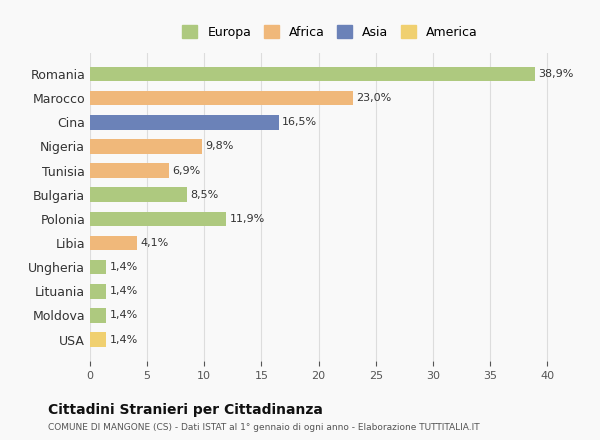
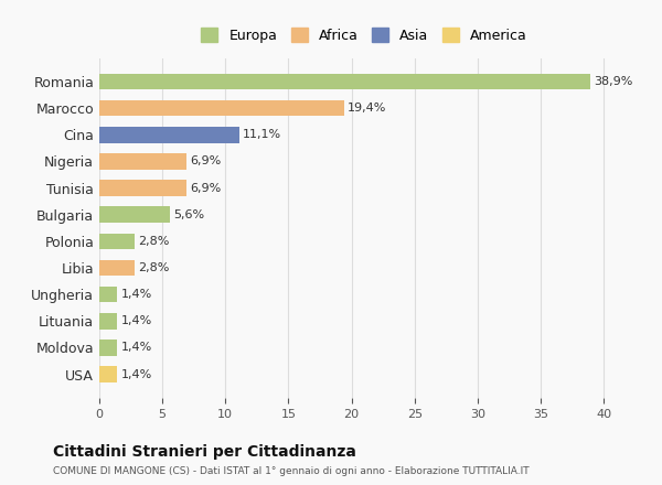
Marocco: 23,0% -> 19,4%
Cina: 16,5% -> 11,1%
Nigeria: 9,8% -> 6,9%
Bulgaria: 8,5% -> 5,6%
Polonia: 11,9% -> 2,8%
Libia: 4,1% -> 2,8%
